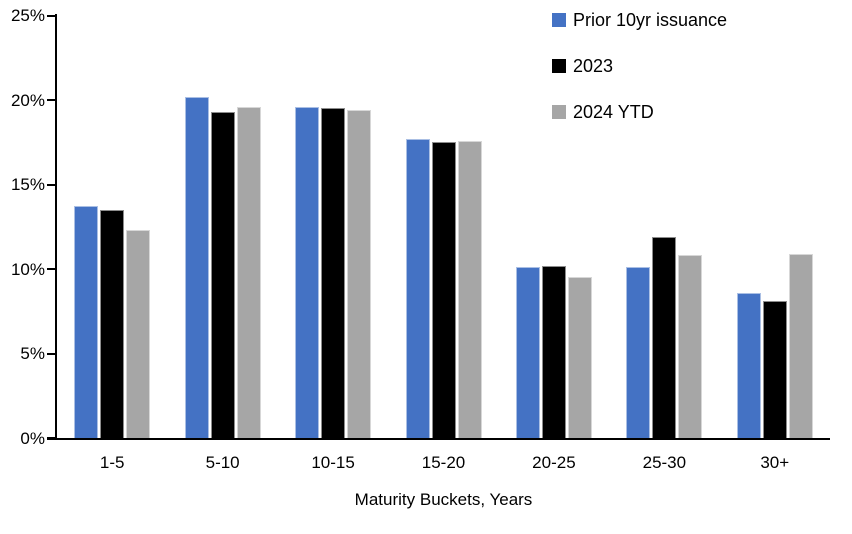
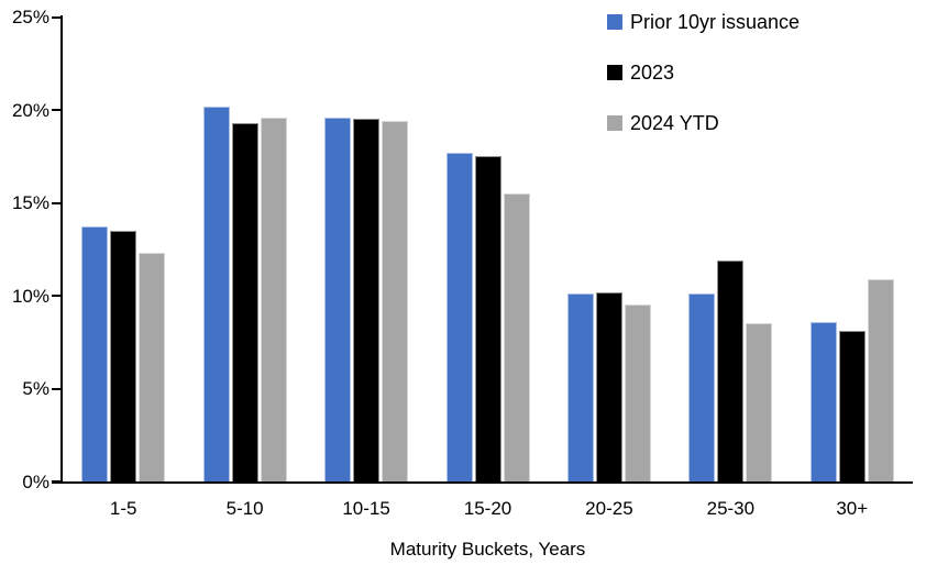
2024 YTD/15-20: 17.6% -> 15.5%
2024 YTD/25-30: 10.8% -> 8.5%
